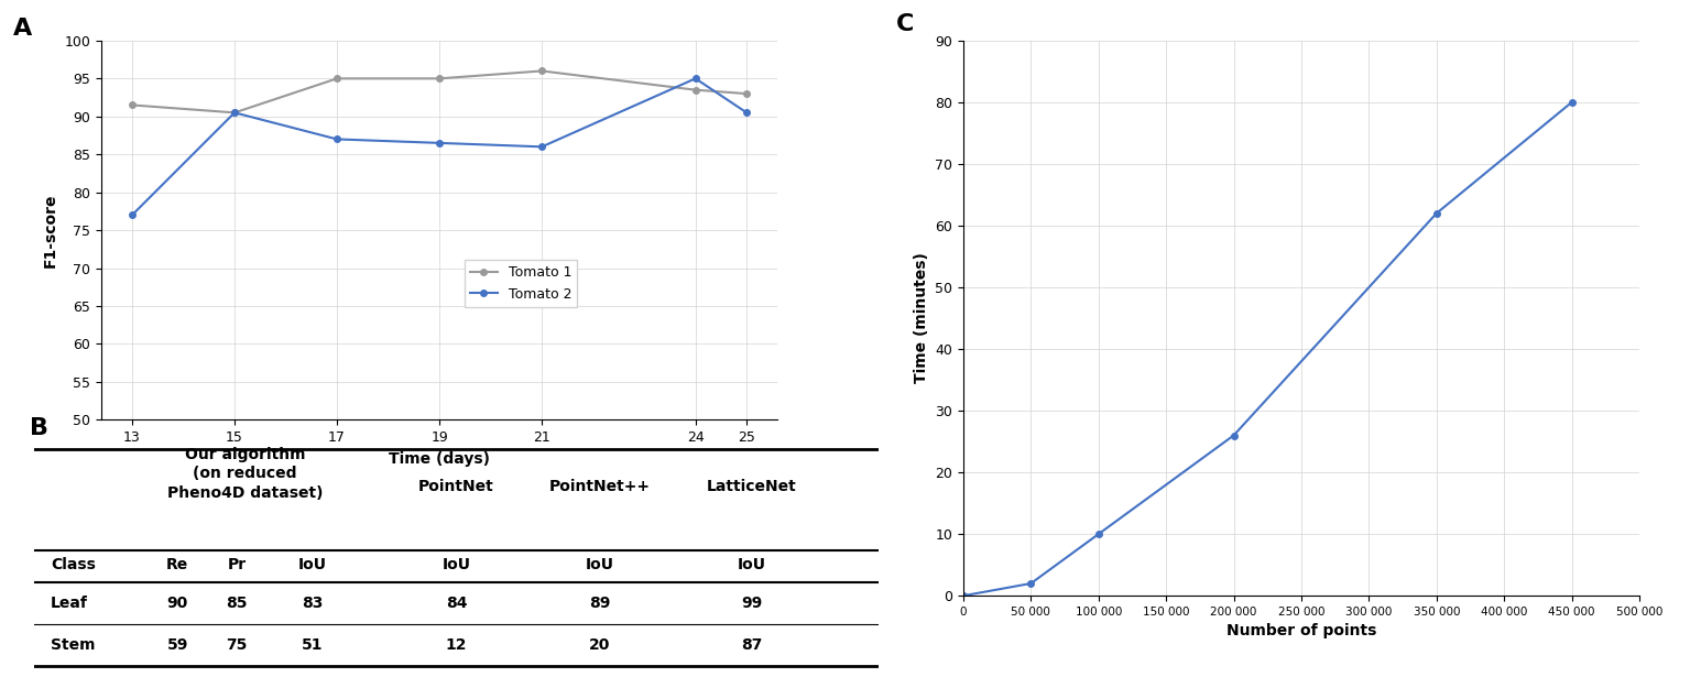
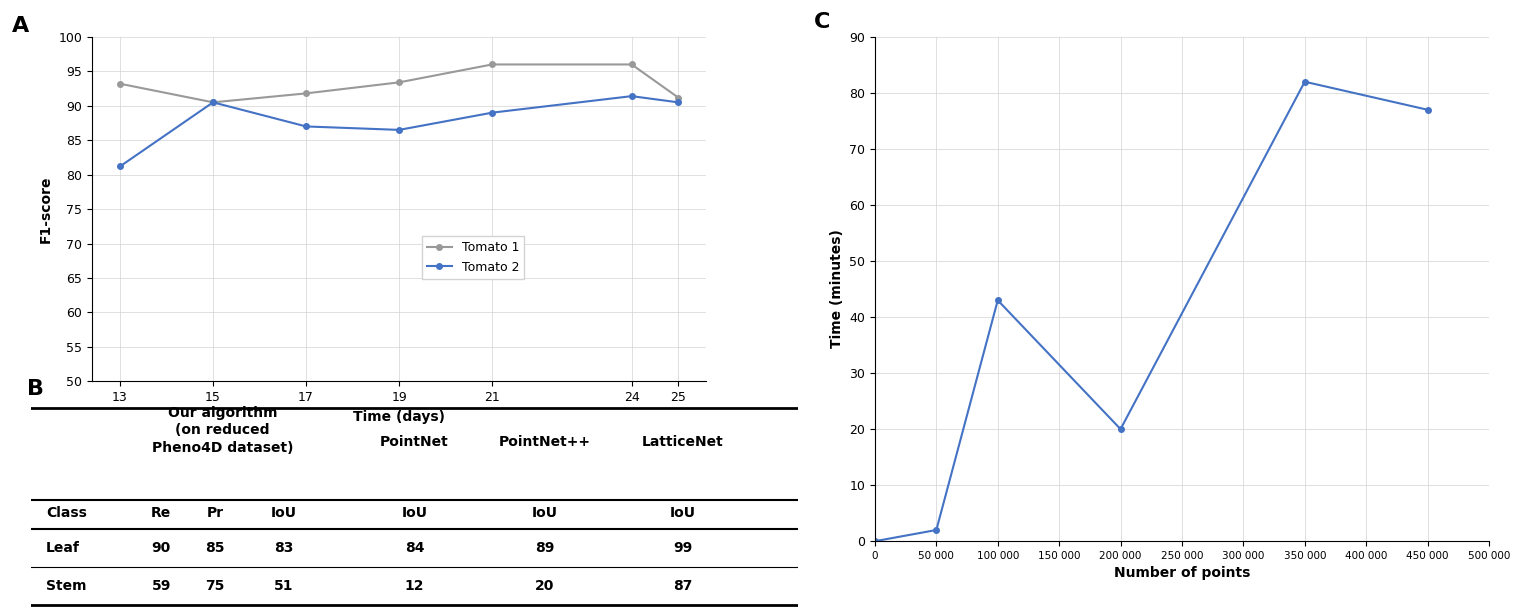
Tomato 1/13: 91.5 -> 93.2
Tomato 2/13: 77.0 -> 81.2
Tomato 1/17: 95.0 -> 91.8
Tomato 1/19: 95.0 -> 93.4
Tomato 2/21: 86.0 -> 89.0
Tomato 1/24: 93.5 -> 96.0
Tomato 2/24: 95.0 -> 91.4
Tomato 1/25: 93.0 -> 91.2
100 000: 10 -> 43
200 000: 26 -> 20
350 000: 62 -> 82
450 000: 80 -> 77
